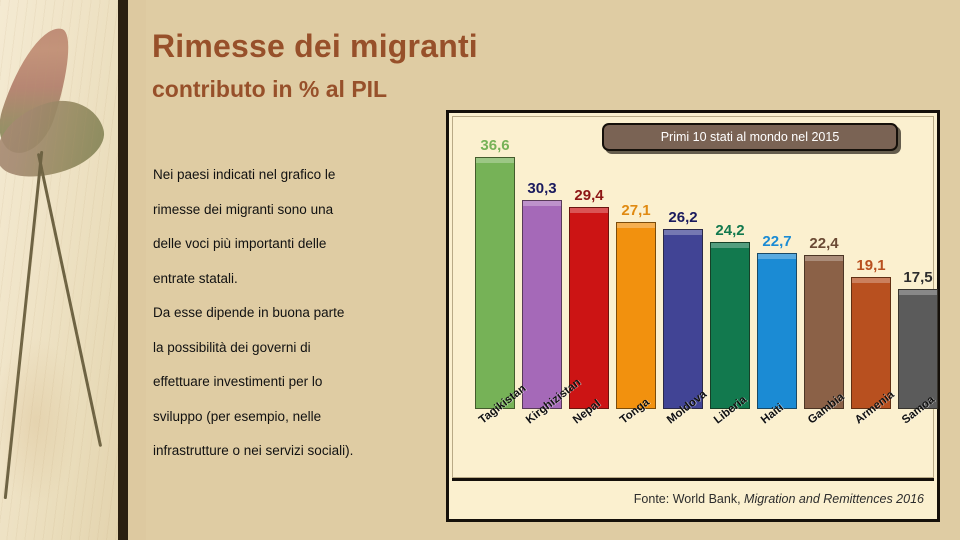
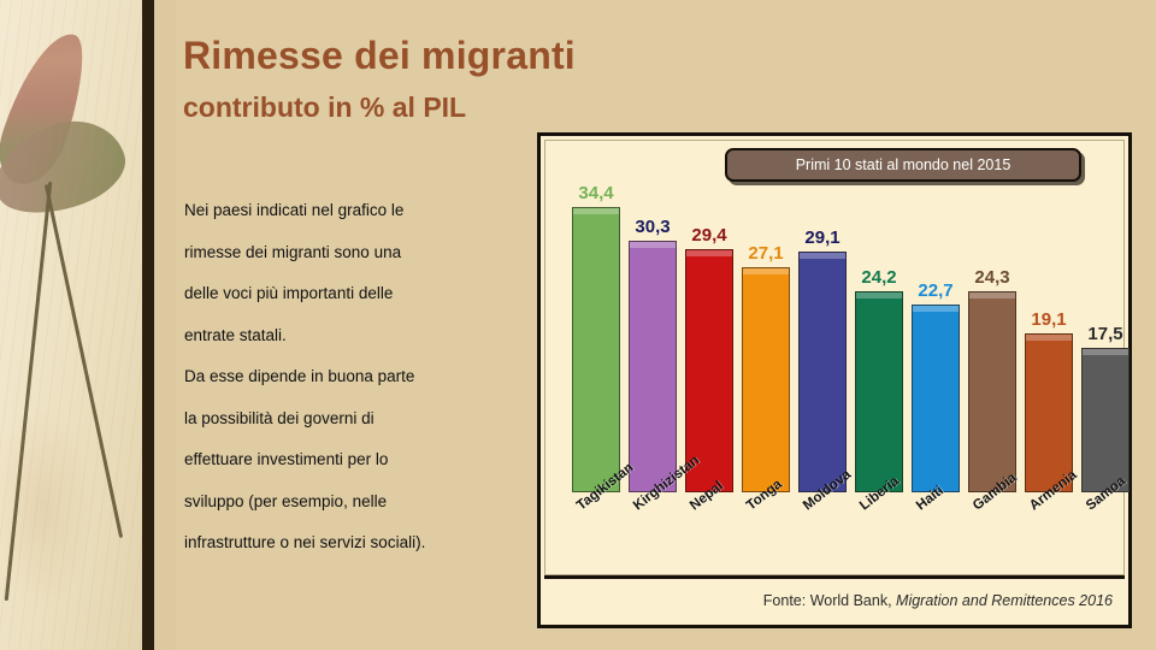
Tagikistan: 36,6 -> 34,4
Moldova: 26,2 -> 29,1
Gambia: 22,4 -> 24,3
